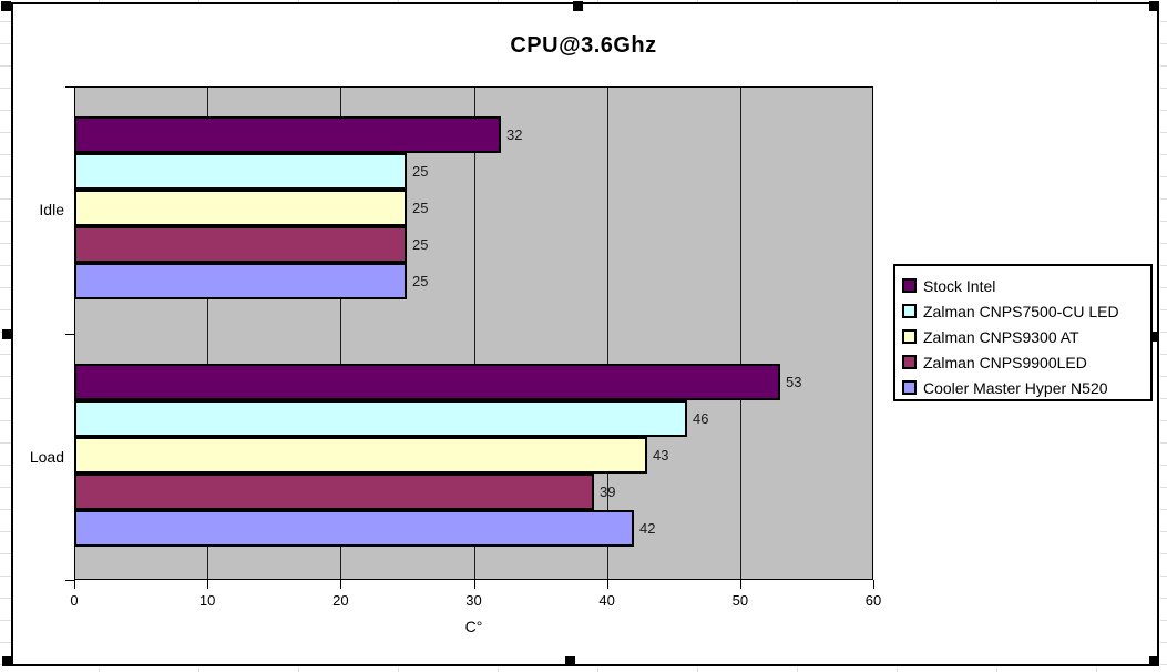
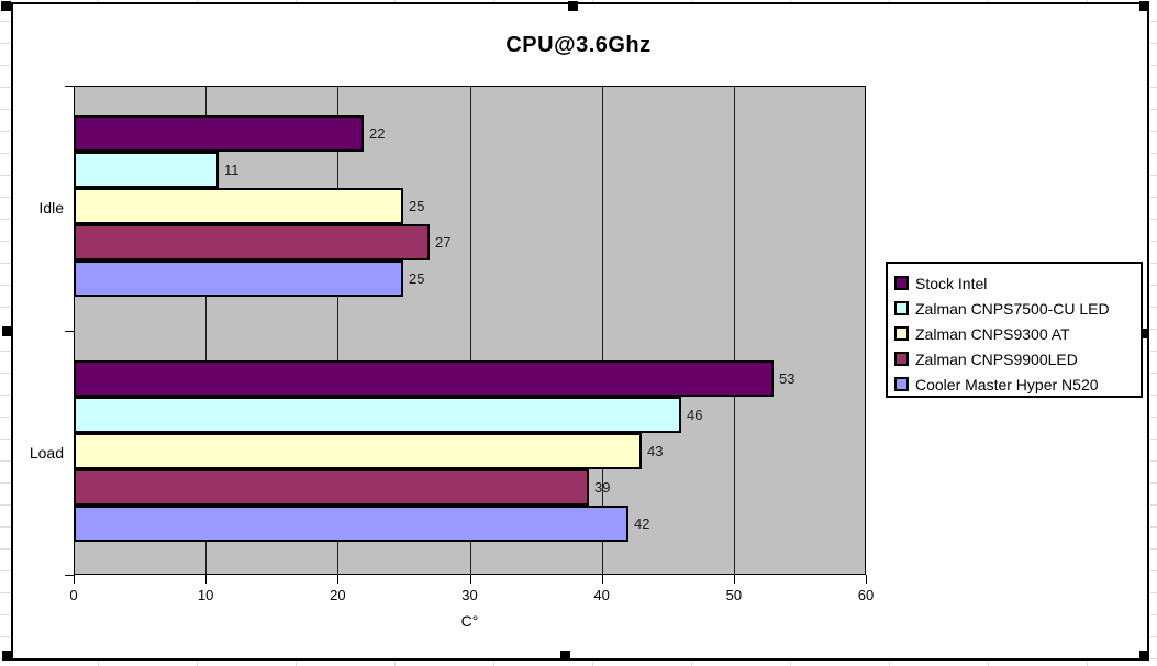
Stock Intel/Idle: 32 -> 22
Zalman CNPS7500-CU LED/Idle: 25 -> 11
Zalman CNPS9900LED/Idle: 25 -> 27
